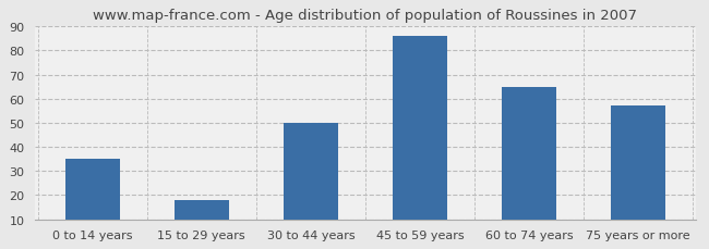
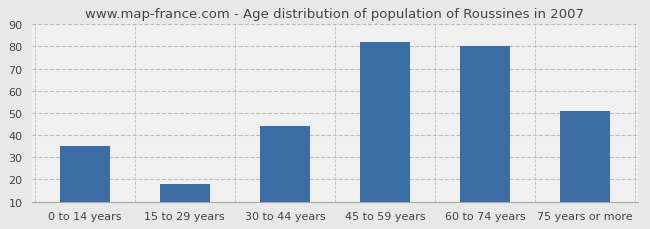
30 to 44 years: 50 -> 44
45 to 59 years: 86 -> 82
60 to 74 years: 65 -> 80
75 years or more: 57 -> 51
